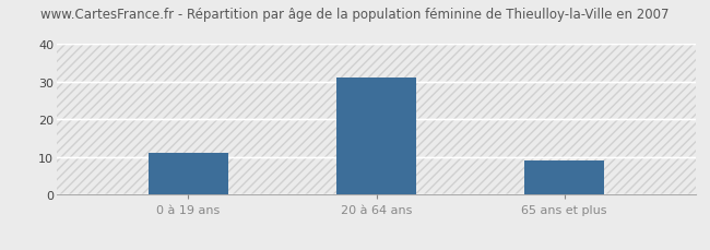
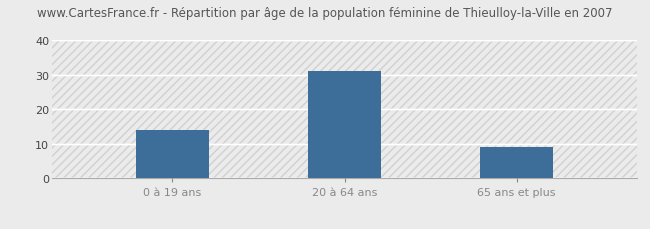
0 à 19 ans: 11 -> 14
